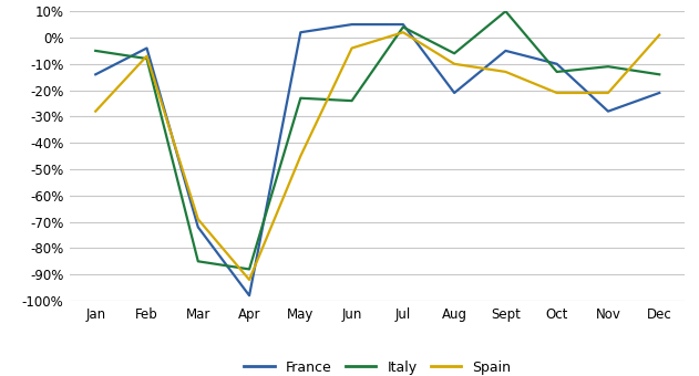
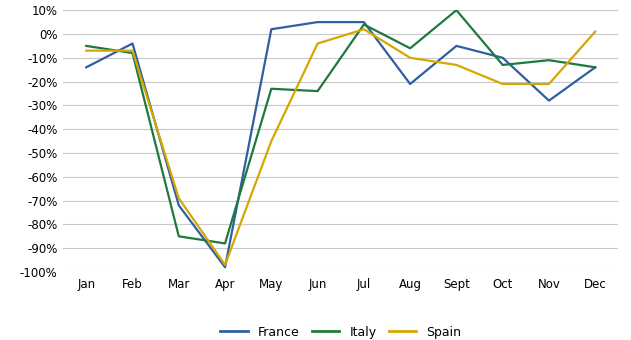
Spain/Jan: -28% -> -7%
Spain/Apr: -92% -> -97%
France/Dec: -21% -> -14%
